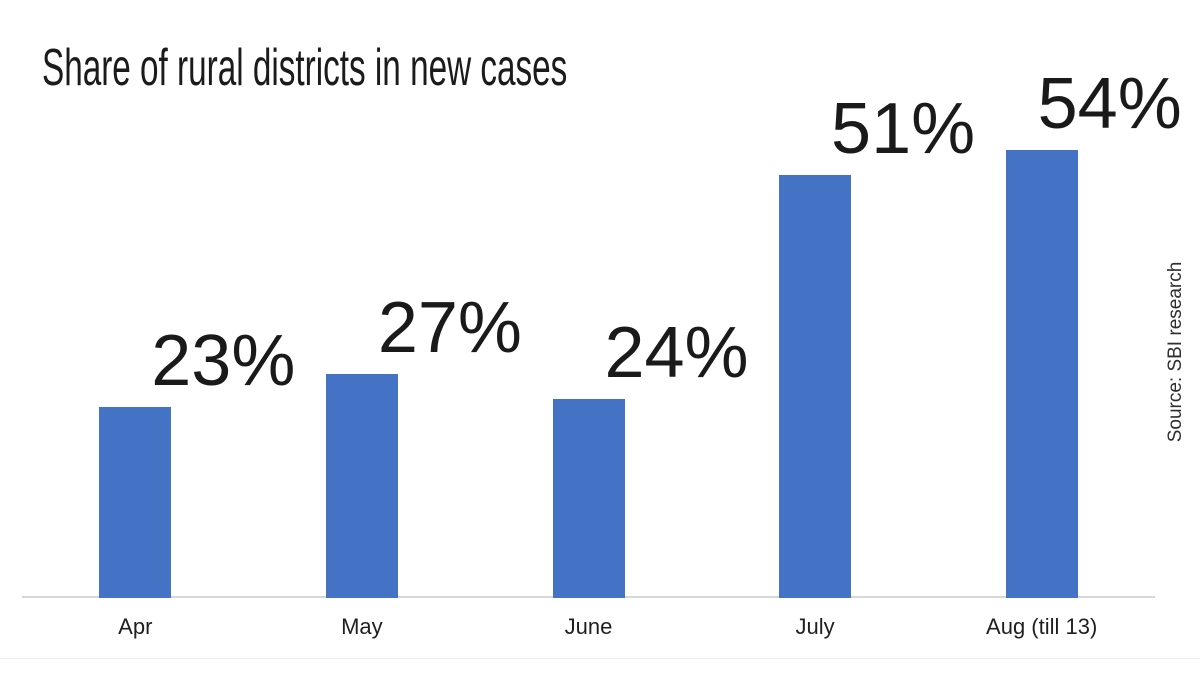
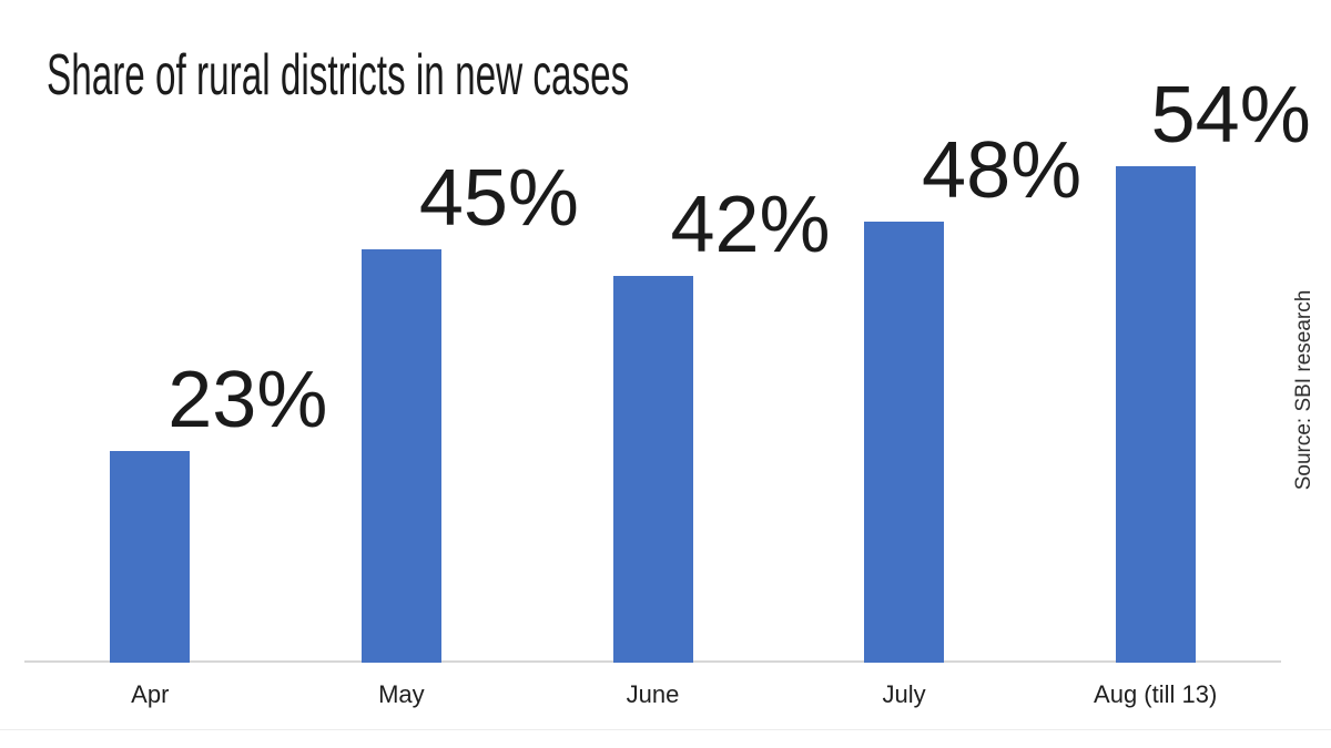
May: 27% -> 45%
June: 24% -> 42%
July: 51% -> 48%
